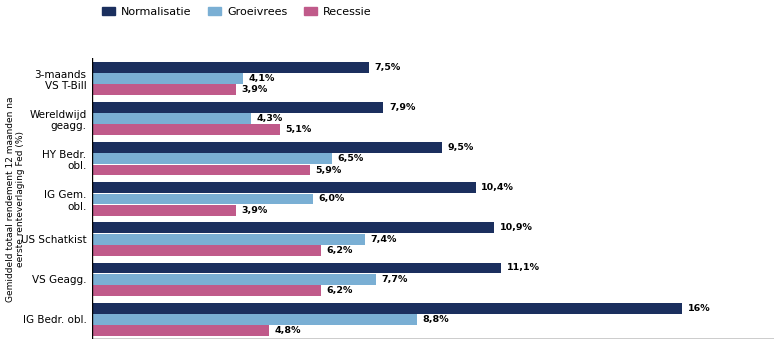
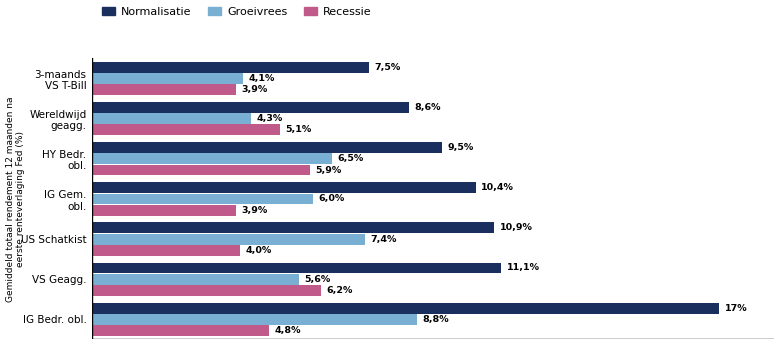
Normalisatie/Wereldwijd geagg.: 7,9% -> 8,6%
Recessie/US Schatkist: 6,2% -> 4,0%
Groeivrees/VS Geagg.: 7,7% -> 5,6%
Normalisatie/IG Bedr. obl.: 16% -> 17%
